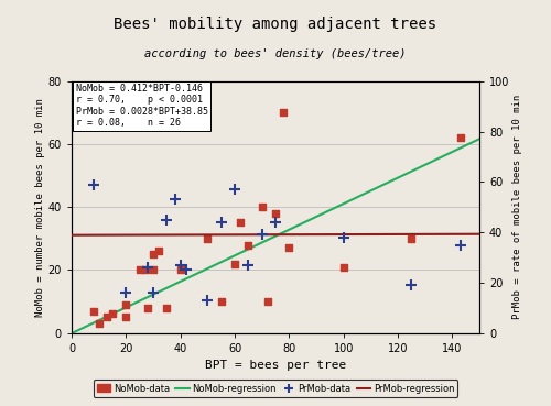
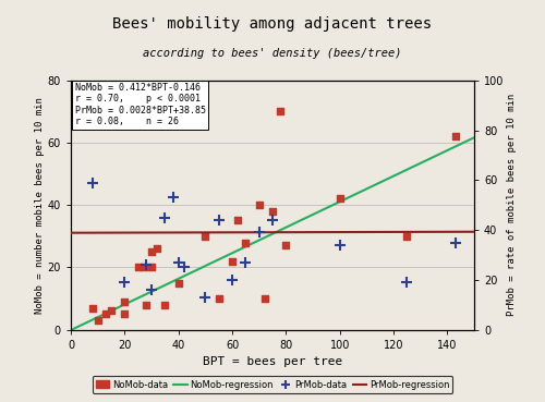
PrMob-data/20: 16 -> 19
NoMob-data/40: 20 -> 15
PrMob-data/60: 57 -> 20
NoMob-data/100: 21 -> 42
PrMob-data/100: 38 -> 34
